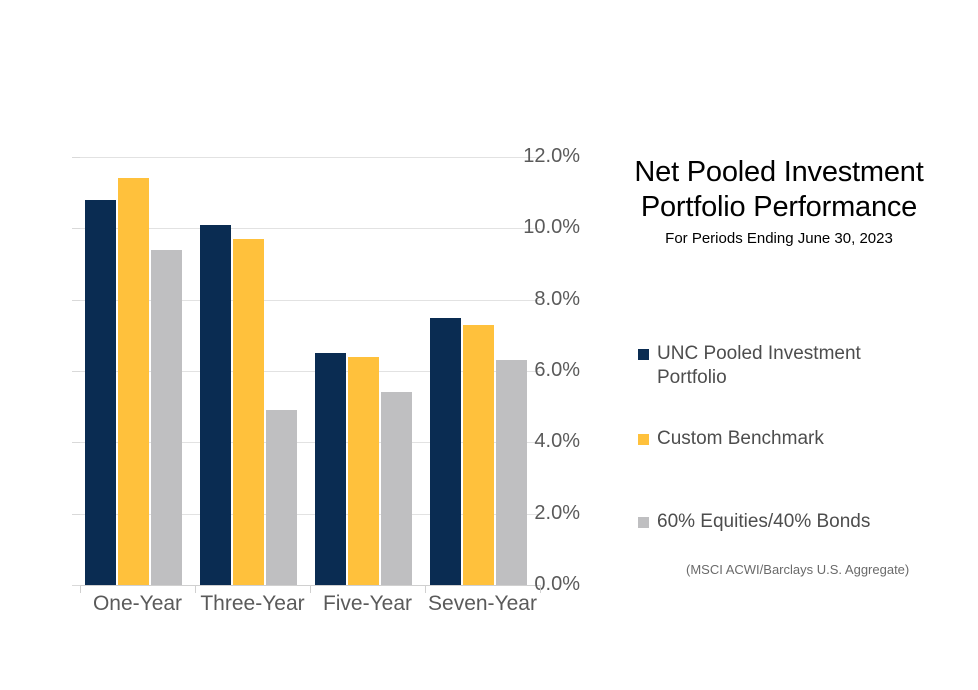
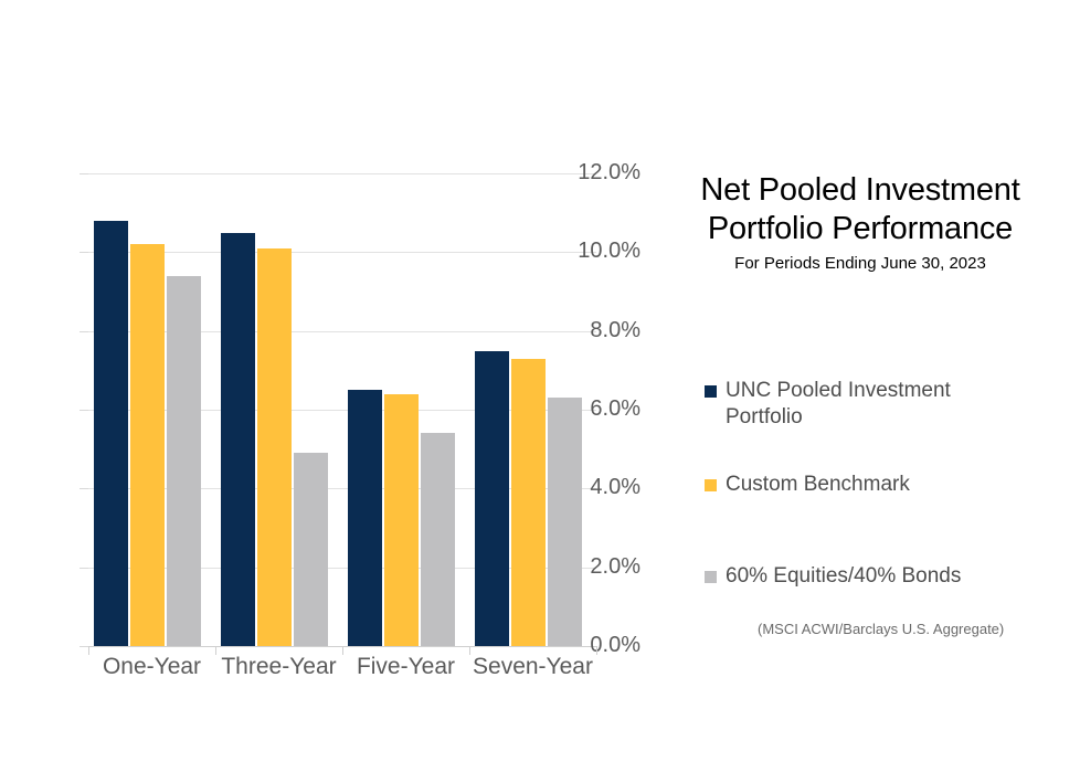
Custom Benchmark/One-Year: 11.4% -> 10.2%
UNC Pooled Investment Portfolio/Three-Year: 10.1% -> 10.5%
Custom Benchmark/Three-Year: 9.7% -> 10.1%
